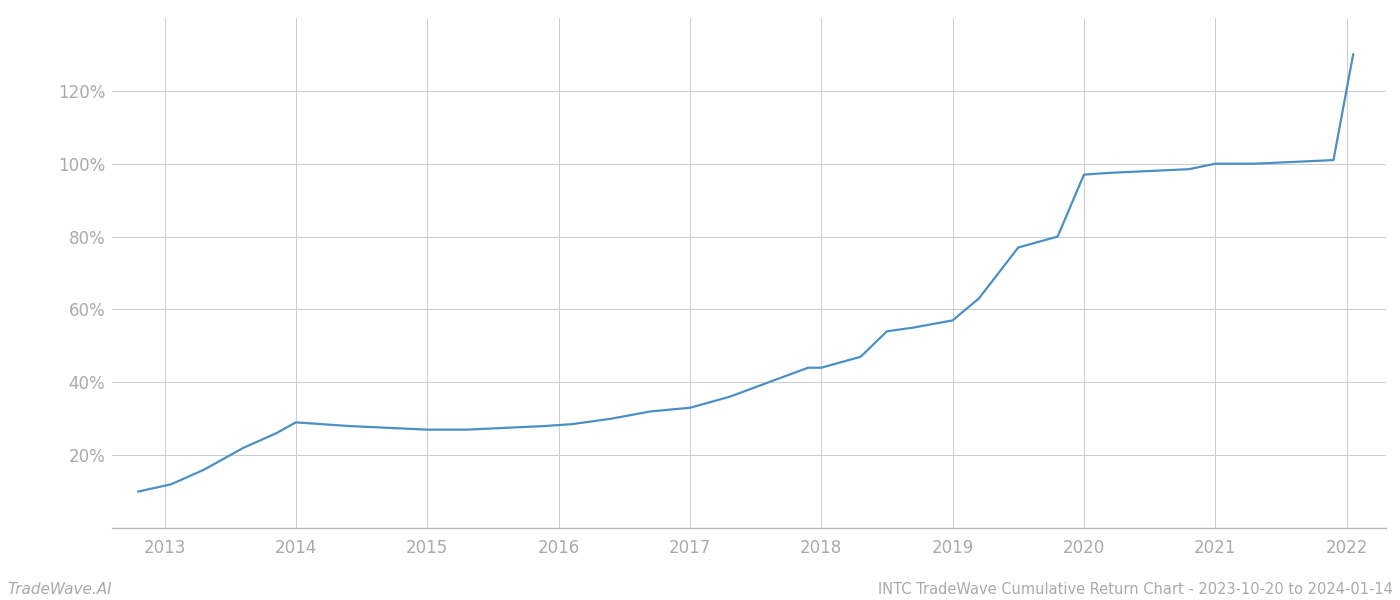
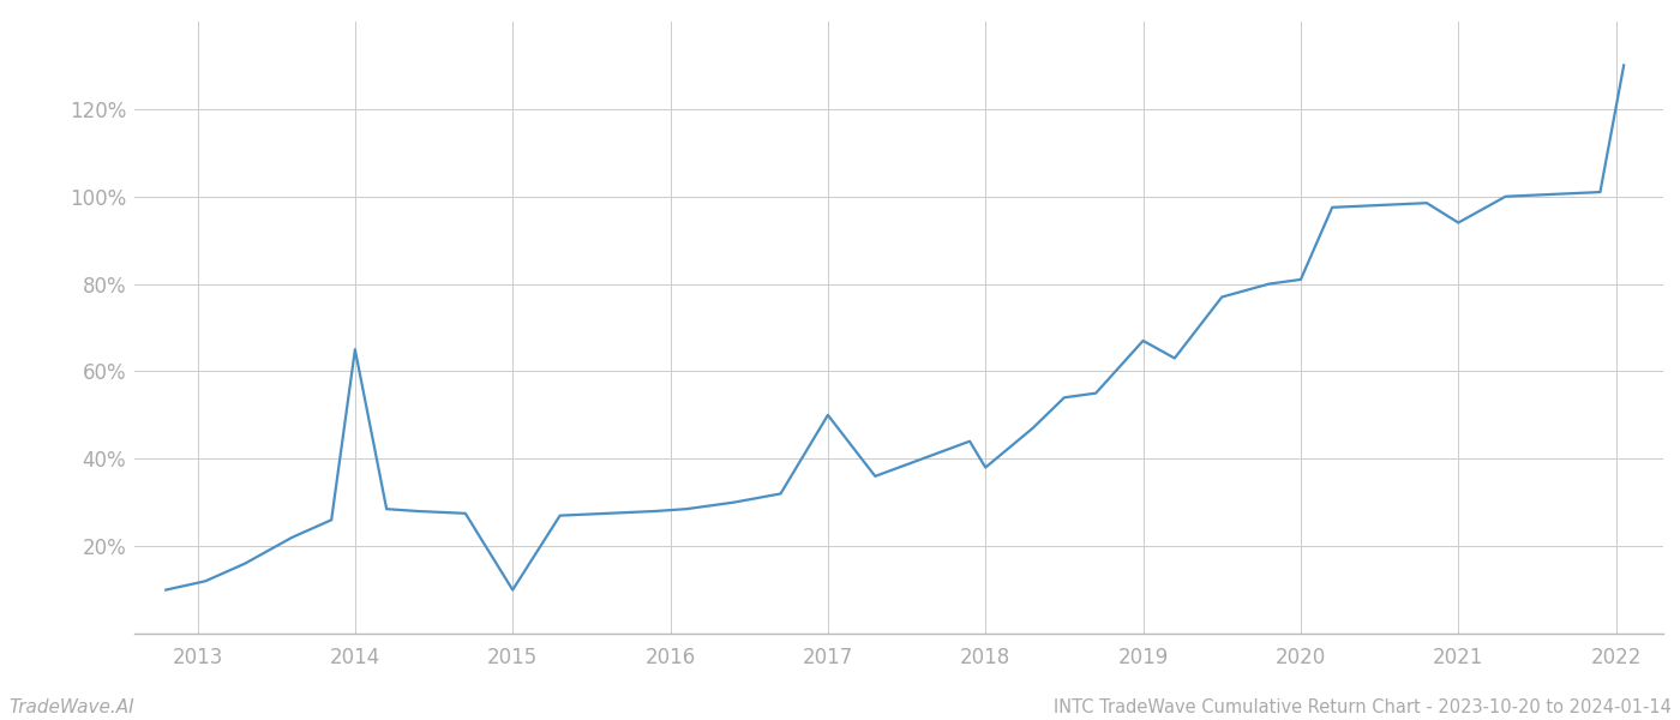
2014: 29.0% -> 65.0%
2015: 27.0% -> 10.0%
2017: 33.0% -> 50.0%
2018: 44.0% -> 38.0%
2019: 57.0% -> 67.0%
2020: 97.0% -> 81.0%
2021: 100.0% -> 94.0%
